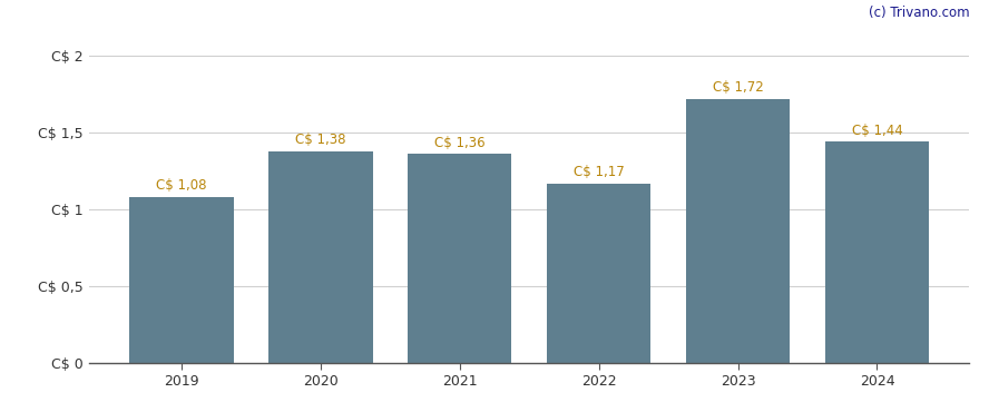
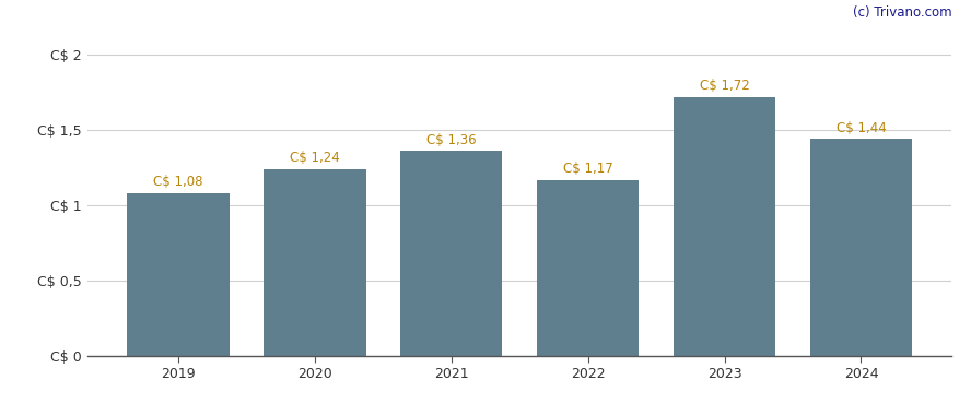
2020: 1,38 -> 1,24
